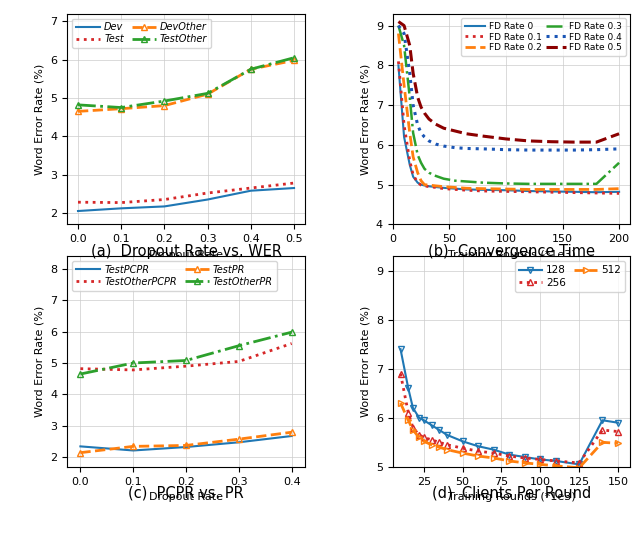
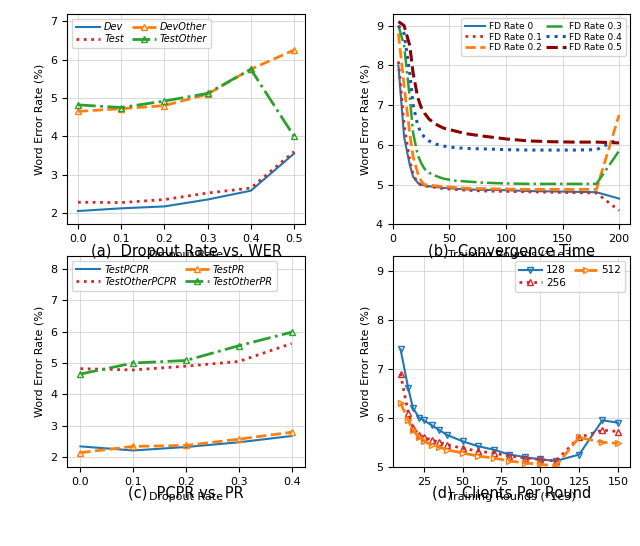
Dev/0.5: 2.65 -> 3.55
Test/0.5: 2.78 -> 3.60
DevOther/0.5: 5.98 -> 6.25
TestOther/0.5: 6.05 -> 4.00
FD Rate 0/200: 4.82 -> 4.65
FD Rate 0.1/200: 4.78 -> 4.35
FD Rate 0.2/200: 4.90 -> 6.75
FD Rate 0.3/200: 5.55 -> 5.85
FD Rate 0.4/200: 5.90 -> 6.15
FD Rate 0.5/200: 6.28 -> 6.05
128/125: 5.05 -> 5.25
256/125: 5.08 -> 5.60
512/125: 4.98 -> 5.60
